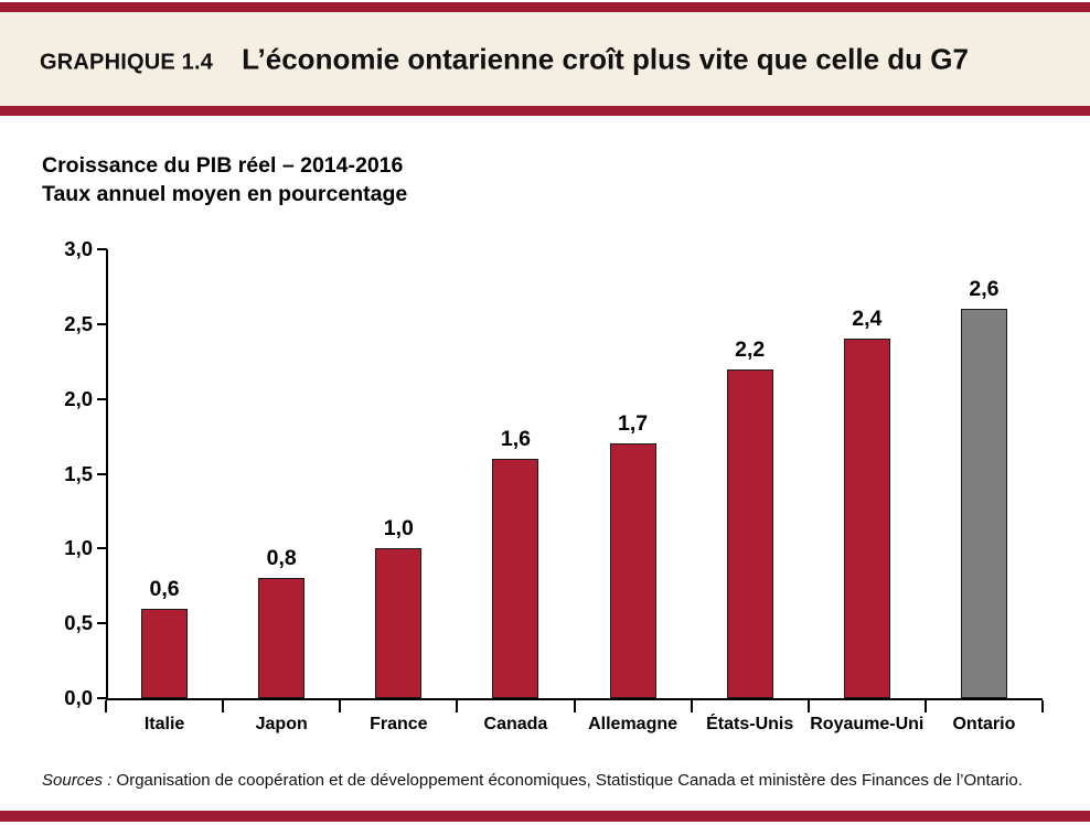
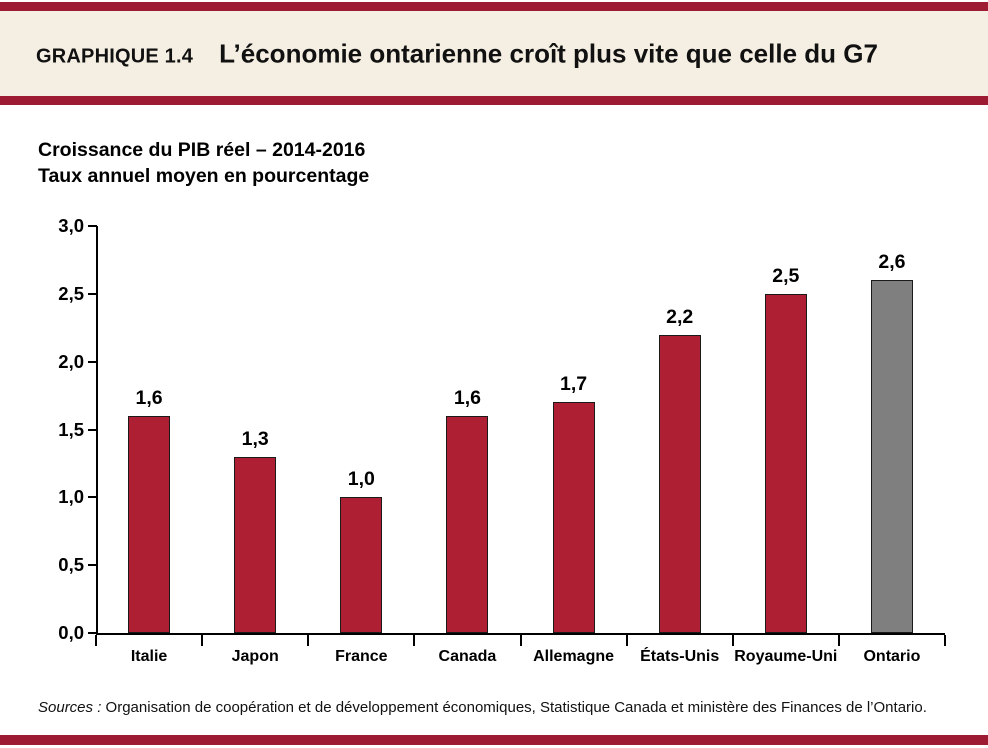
Italie: 0,6 -> 1,6
Japon: 0,8 -> 1,3
Royaume-Uni: 2,4 -> 2,5
